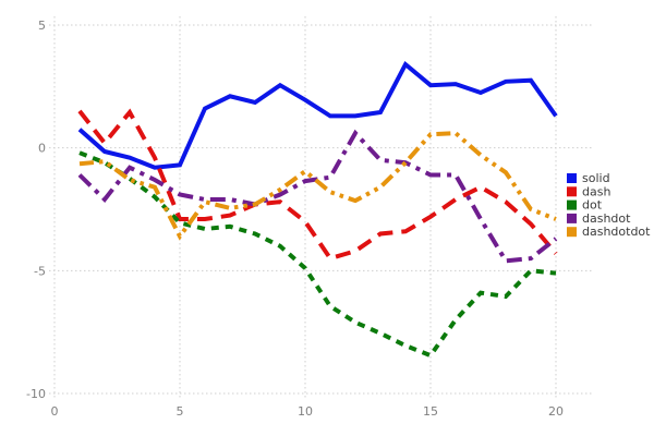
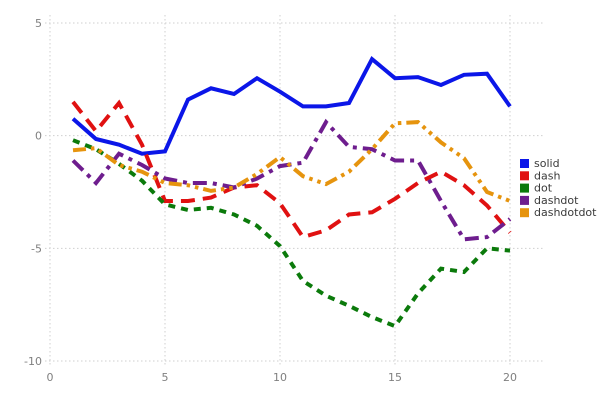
dashdotdot/5: -3.6 -> -2.1
